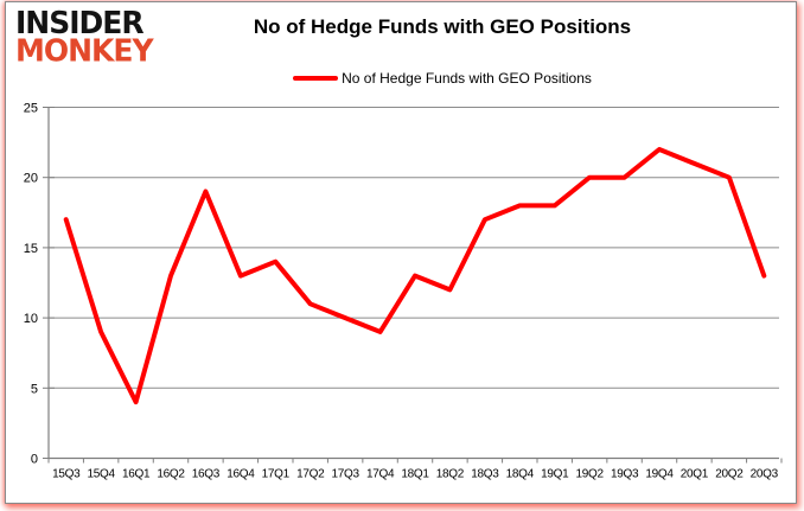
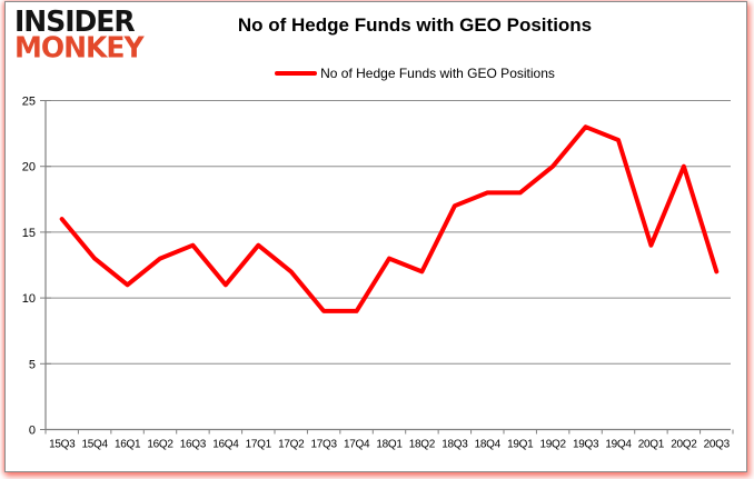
15Q3: 17 -> 16
15Q4: 9 -> 13
16Q1: 4 -> 11
16Q3: 19 -> 14
16Q4: 13 -> 11
17Q2: 11 -> 12
17Q3: 10 -> 9
19Q3: 20 -> 23
20Q1: 21 -> 14
20Q3: 13 -> 12
